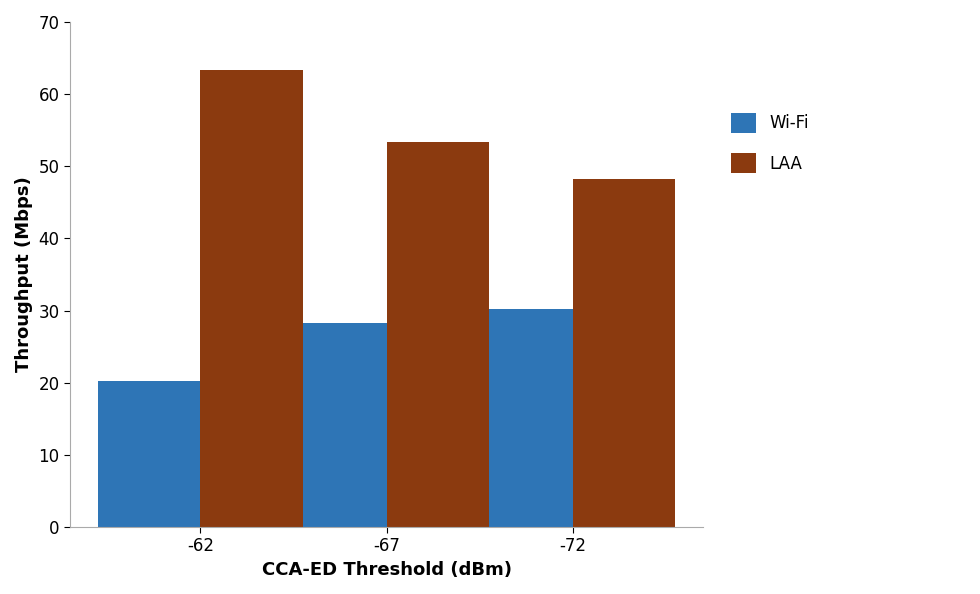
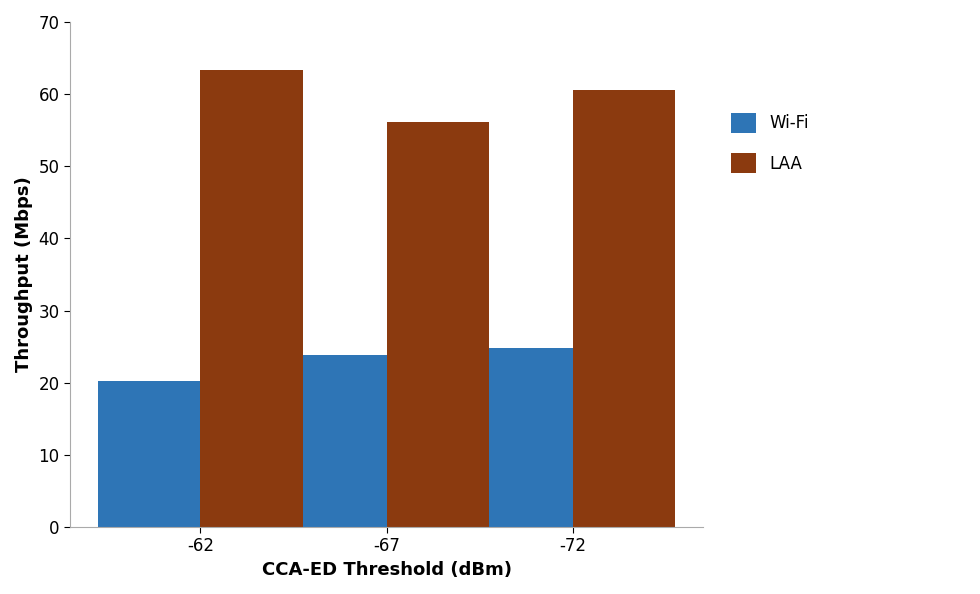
Wi-Fi/-67: 28.3 -> 23.8
LAA/-67: 53.3 -> 56.2
Wi-Fi/-72: 30.2 -> 24.8
LAA/-72: 48.2 -> 60.6
